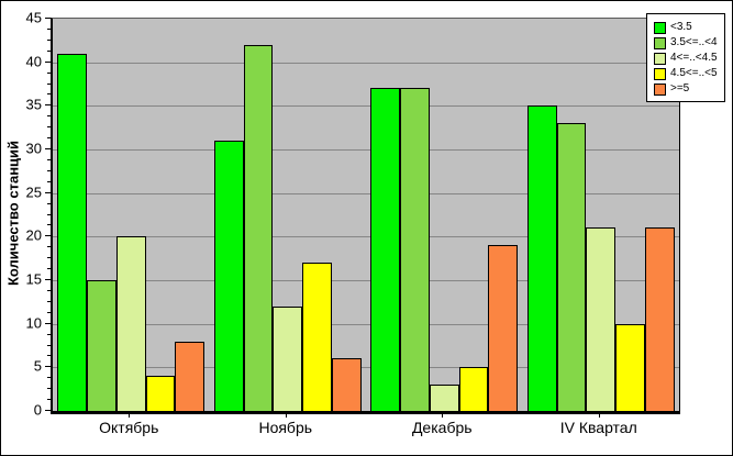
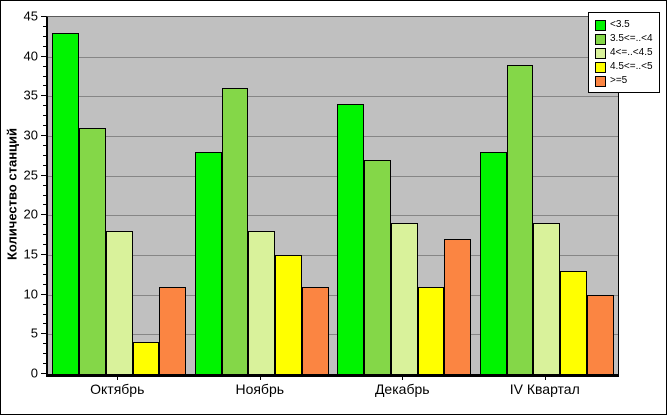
<3.5/Октябрь: 41 -> 43
3.5<=..<4/Октябрь: 15 -> 31
4<=..<4.5/Октябрь: 20 -> 18
>=5/Октябрь: 8 -> 11
<3.5/Ноябрь: 31 -> 28
3.5<=..<4/Ноябрь: 42 -> 36
4<=..<4.5/Ноябрь: 12 -> 18
4.5<=..<5/Ноябрь: 17 -> 15
>=5/Ноябрь: 6 -> 11
<3.5/Декабрь: 37 -> 34
3.5<=..<4/Декабрь: 37 -> 27
4<=..<4.5/Декабрь: 3 -> 19
4.5<=..<5/Декабрь: 5 -> 11
>=5/Декабрь: 19 -> 17
<3.5/IV Квартал: 35 -> 28
3.5<=..<4/IV Квартал: 33 -> 39
4<=..<4.5/IV Квартал: 21 -> 19
4.5<=..<5/IV Квартал: 10 -> 13
>=5/IV Квартал: 21 -> 10
